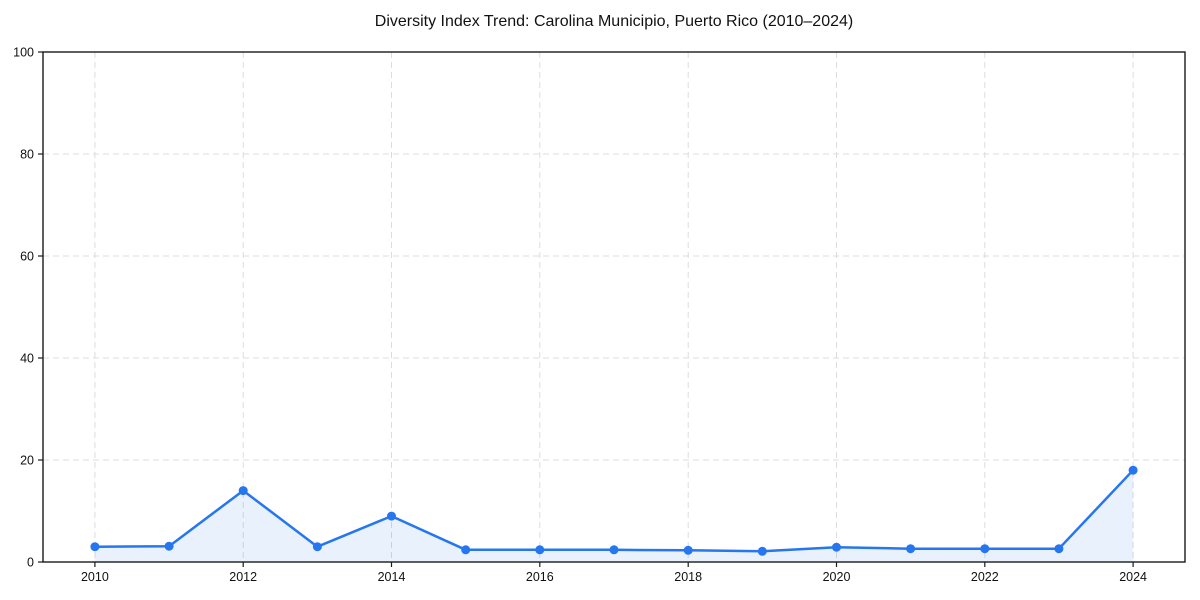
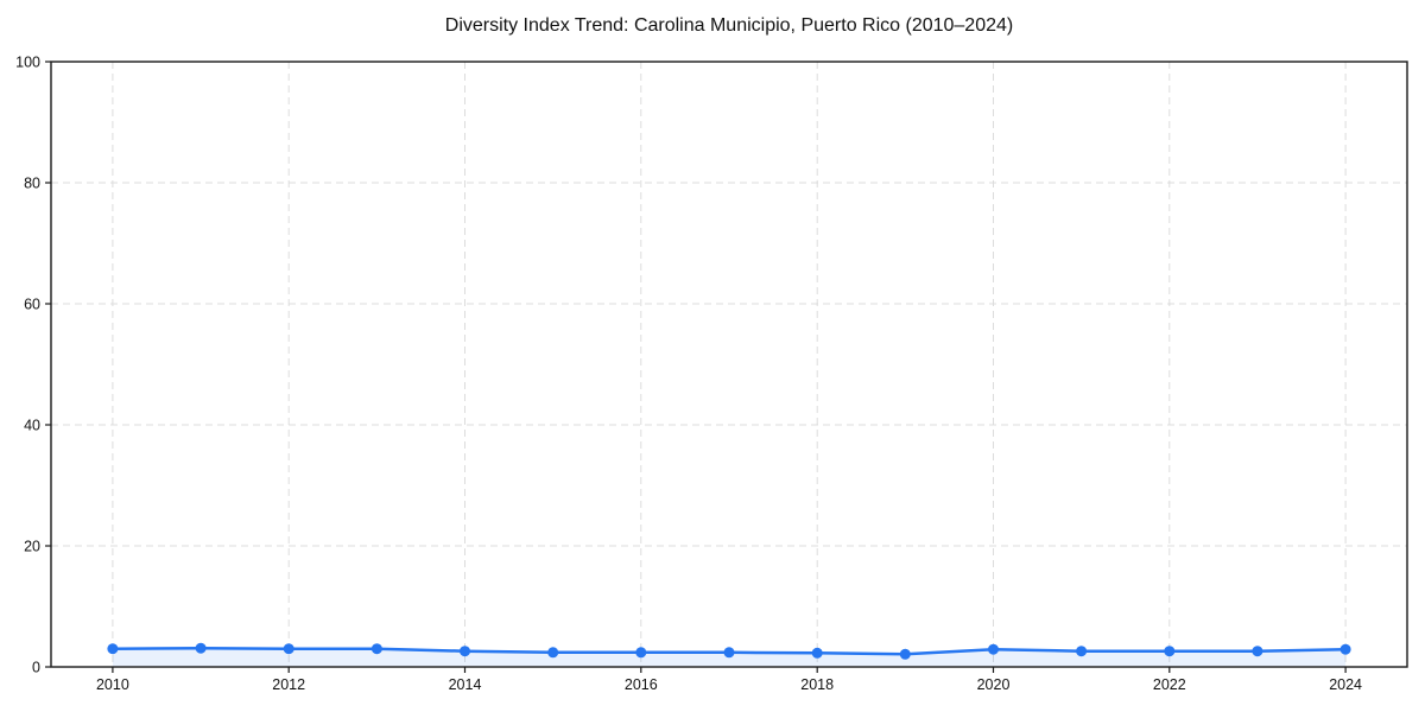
2012: 14 -> 3
2014: 9 -> 3
2024: 18 -> 3
